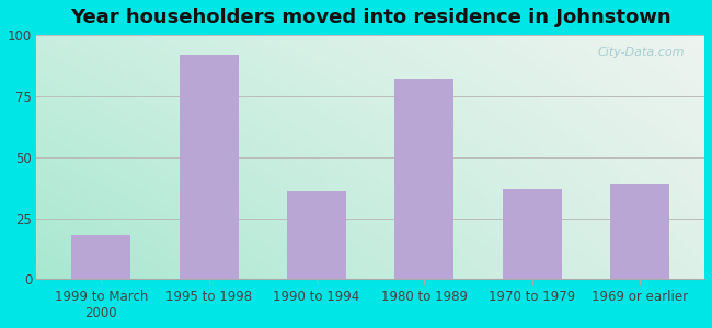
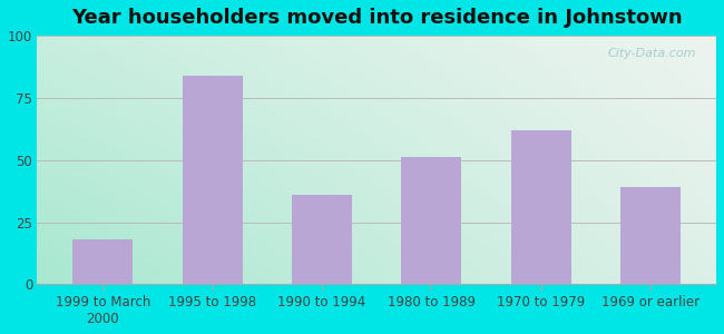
1995 to 1998: 92 -> 84
1980 to 1989: 82 -> 51
1970 to 1979: 37 -> 62
